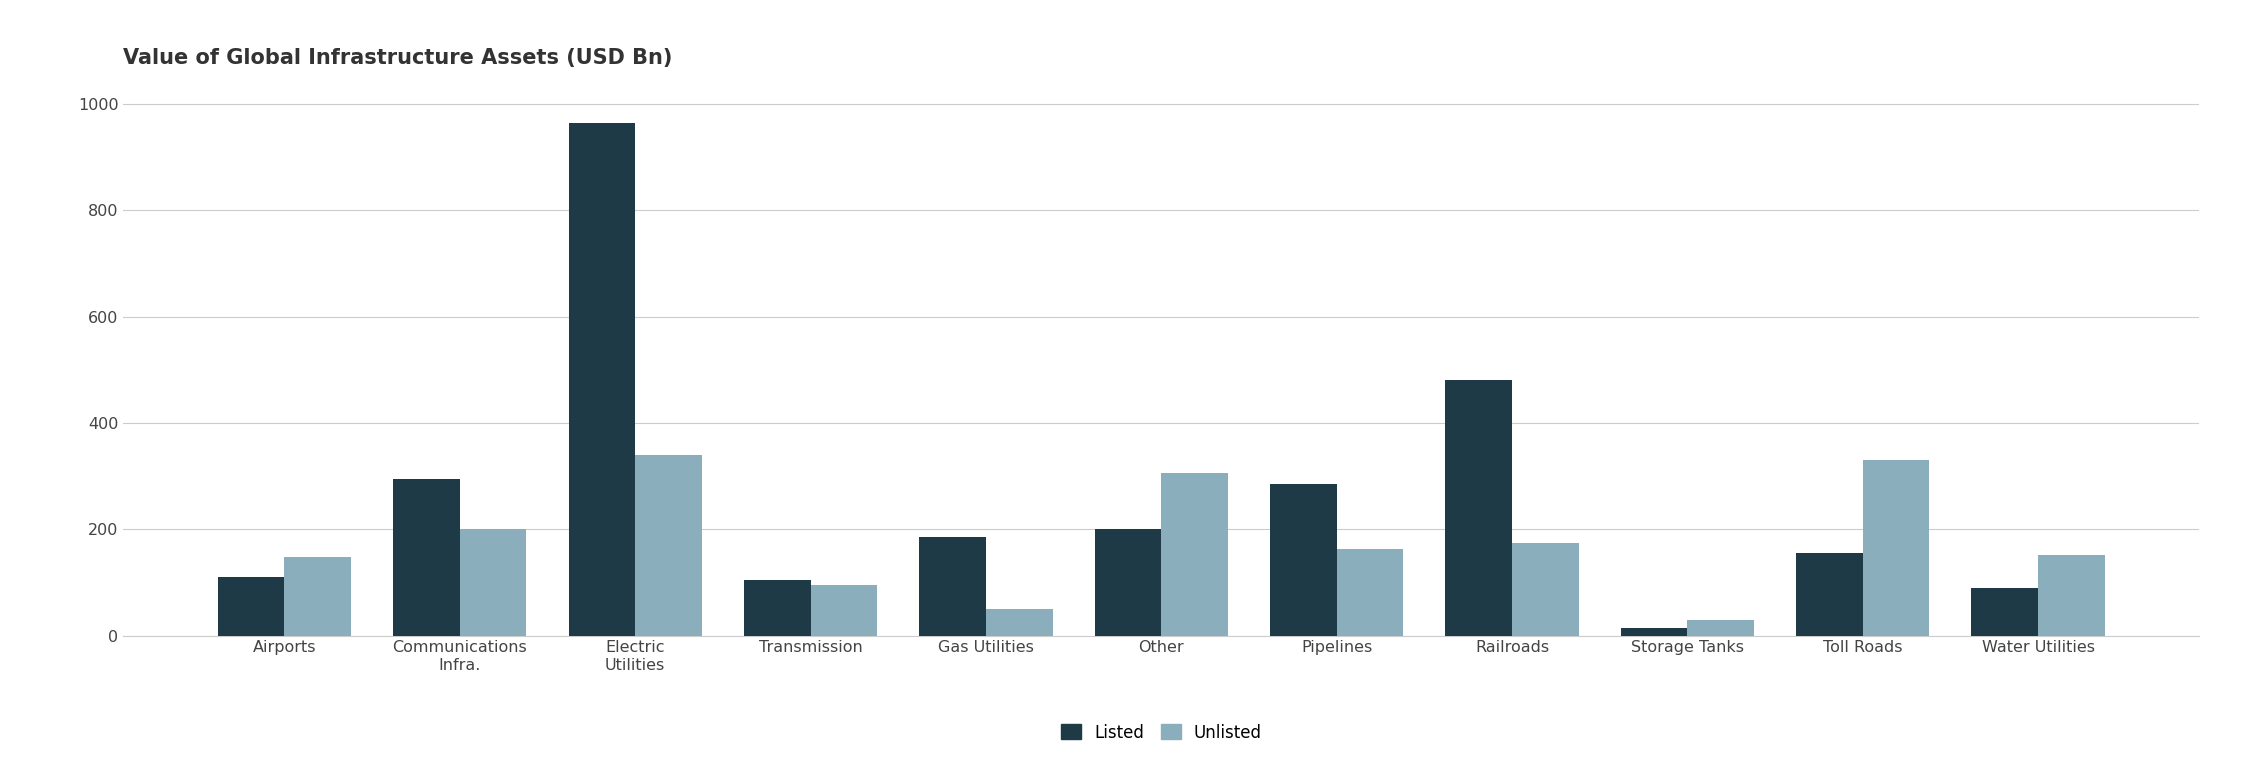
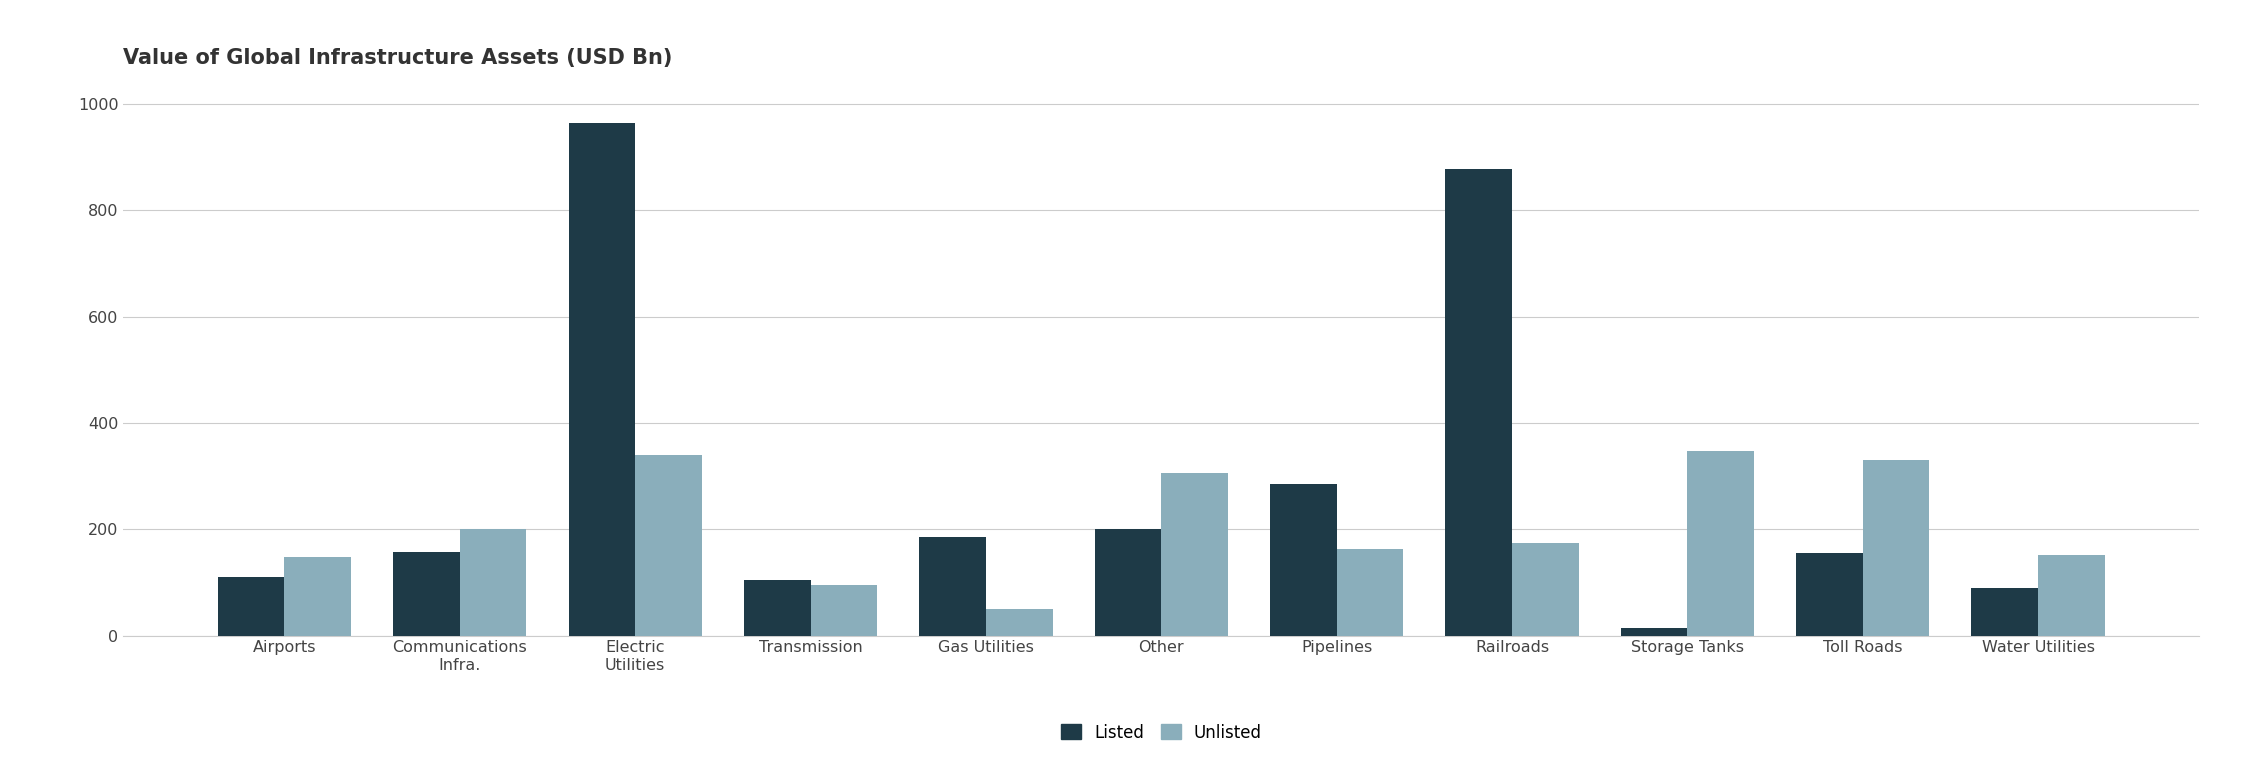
Listed/Communications Infra.: 295 -> 158
Listed/Railroads: 480 -> 878
Unlisted/Storage Tanks: 30 -> 348
